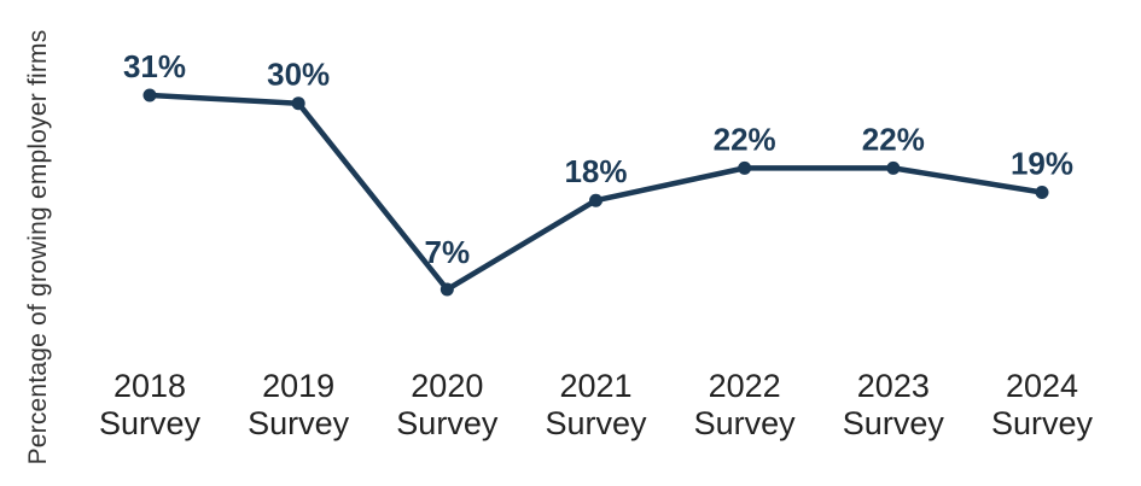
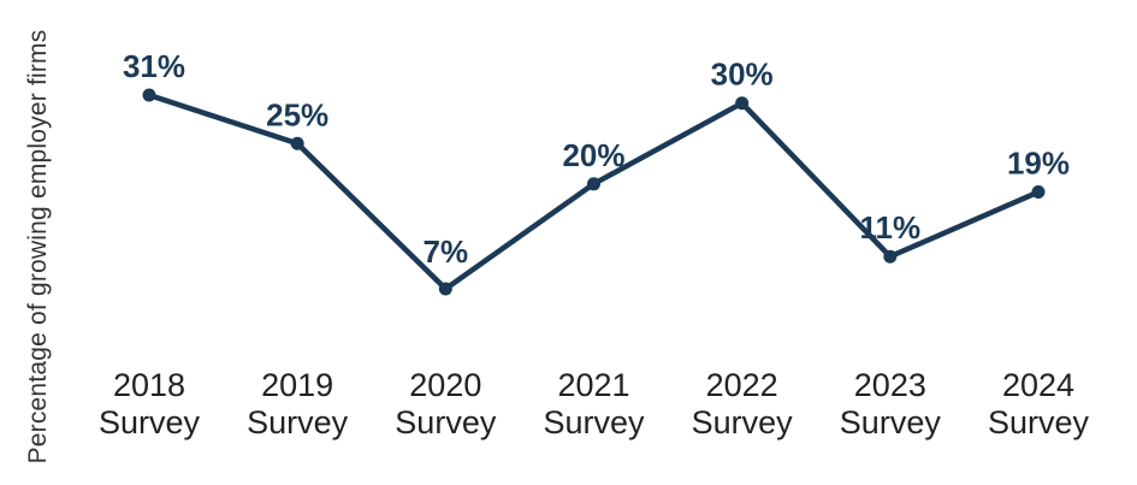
2019 Survey: 30% -> 25%
2021 Survey: 18% -> 20%
2022 Survey: 22% -> 30%
2023 Survey: 22% -> 11%
